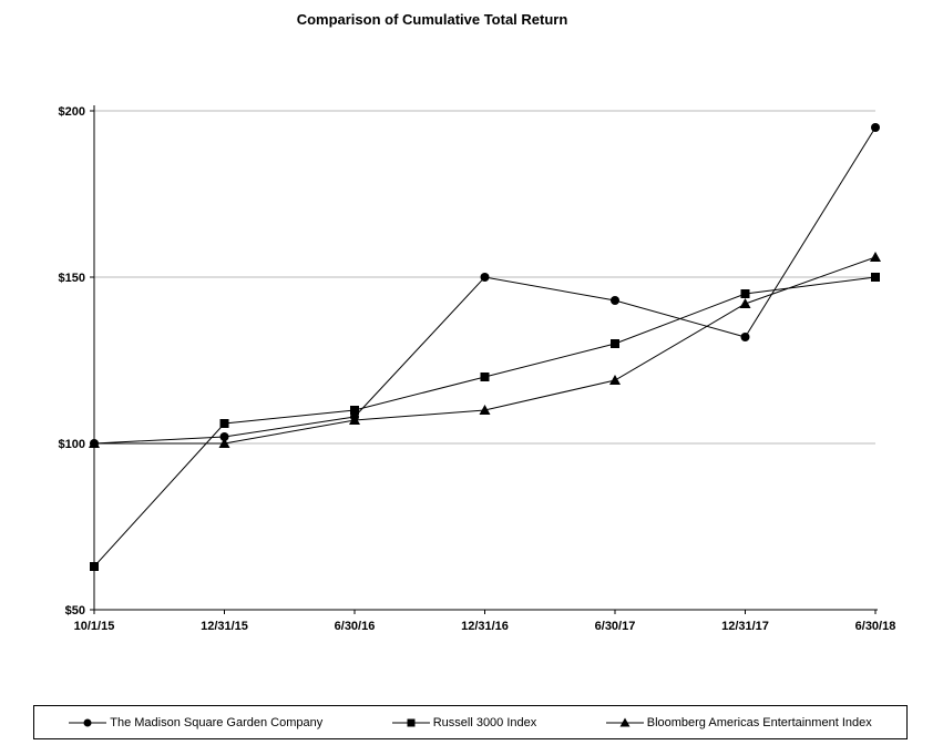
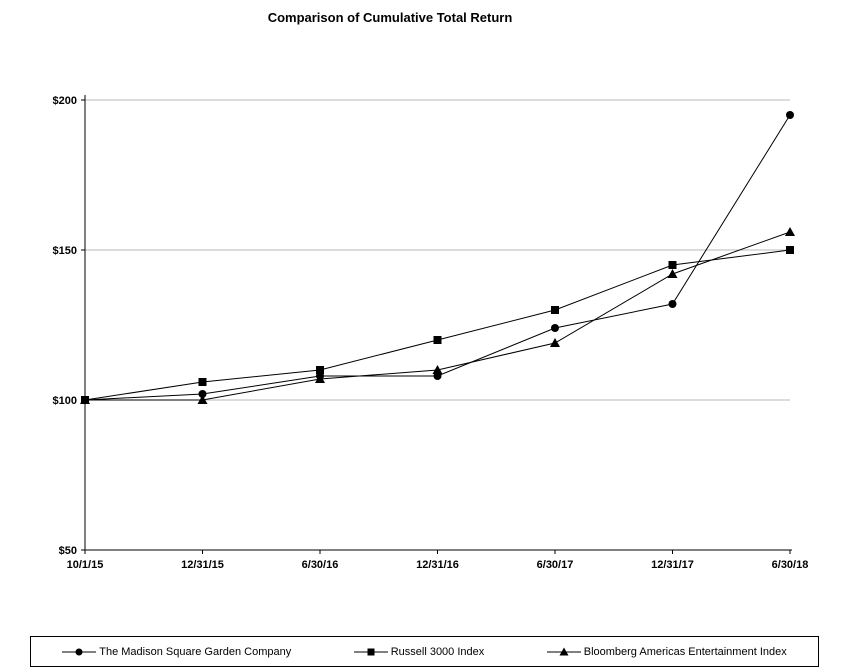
Russell 3000 Index/10/1/15: $63 -> $100
The Madison Square Garden Company/12/31/16: $150 -> $108
The Madison Square Garden Company/6/30/17: $143 -> $124
